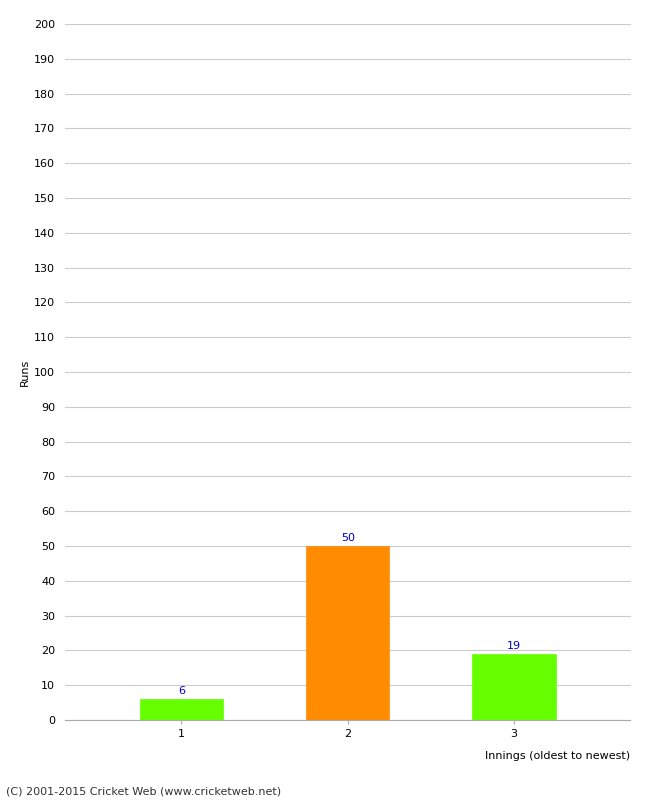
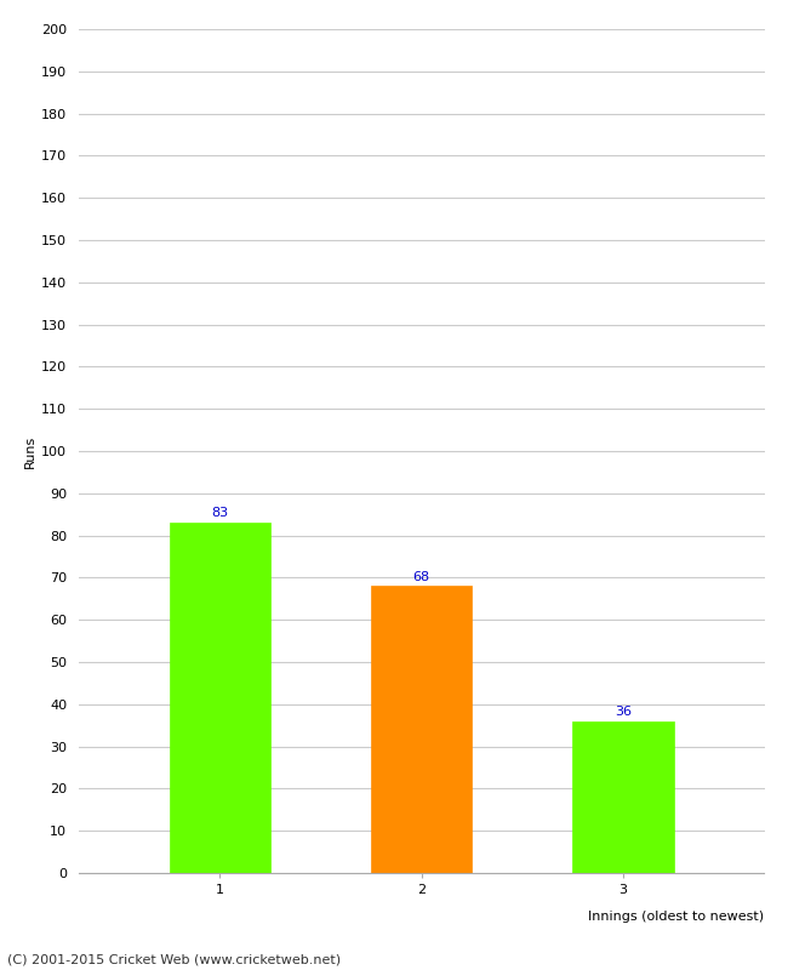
1: 6 -> 83
2: 50 -> 68
3: 19 -> 36
